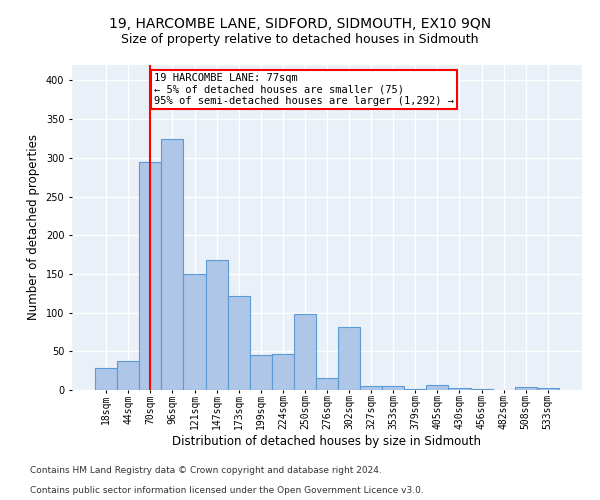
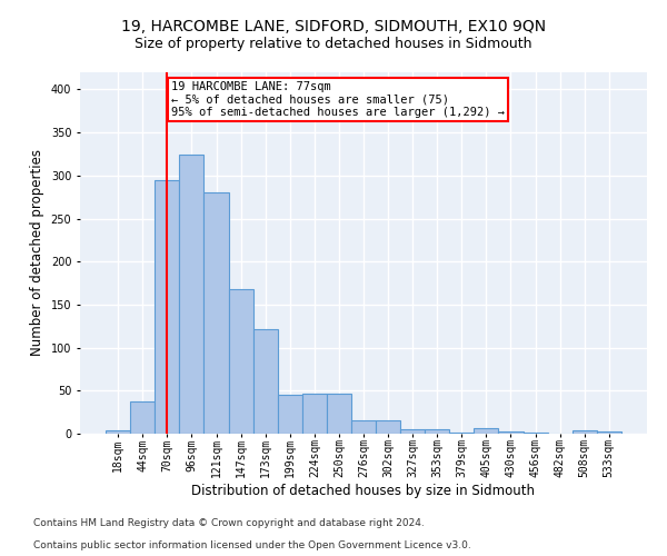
18sqm: 28 -> 4
121sqm: 150 -> 280
250sqm: 98 -> 47
302sqm: 82 -> 15
